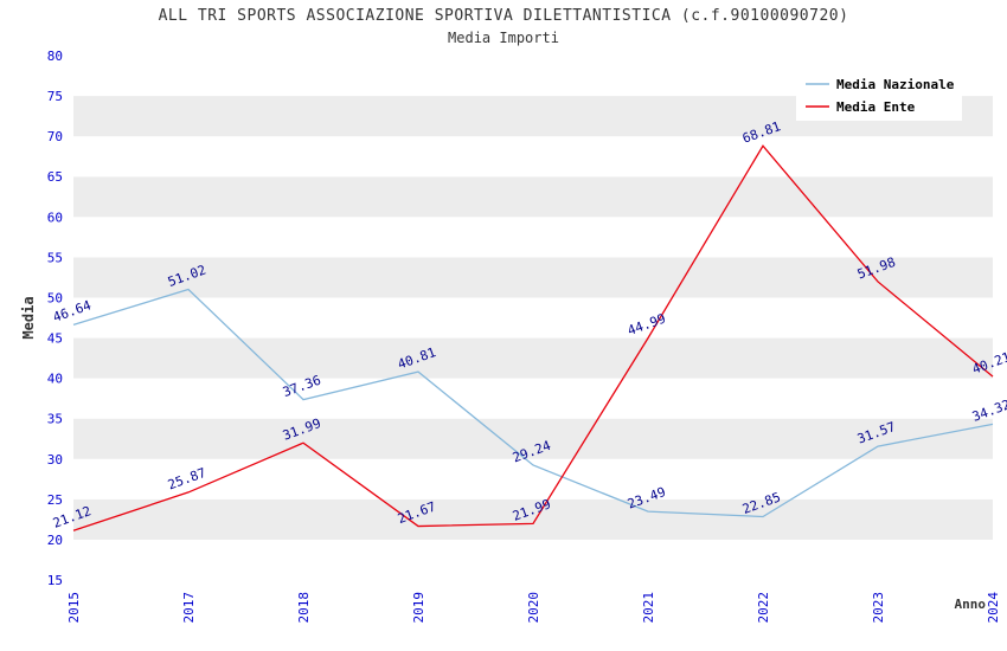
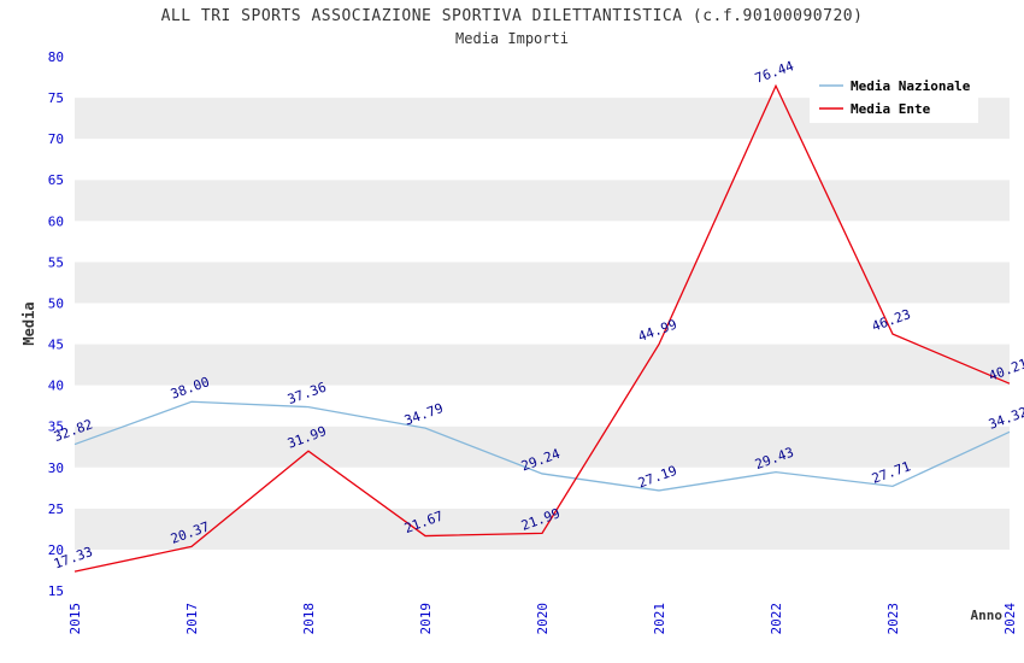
Media Nazionale/2015: 46.64 -> 32.82
Media Ente/2015: 21.12 -> 17.33
Media Nazionale/2017: 51.02 -> 38.00
Media Ente/2017: 25.87 -> 20.37
Media Nazionale/2019: 40.81 -> 34.79
Media Nazionale/2021: 23.49 -> 27.19
Media Nazionale/2022: 22.85 -> 29.43
Media Ente/2022: 68.81 -> 76.44
Media Nazionale/2023: 31.57 -> 27.71
Media Ente/2023: 51.98 -> 46.23
